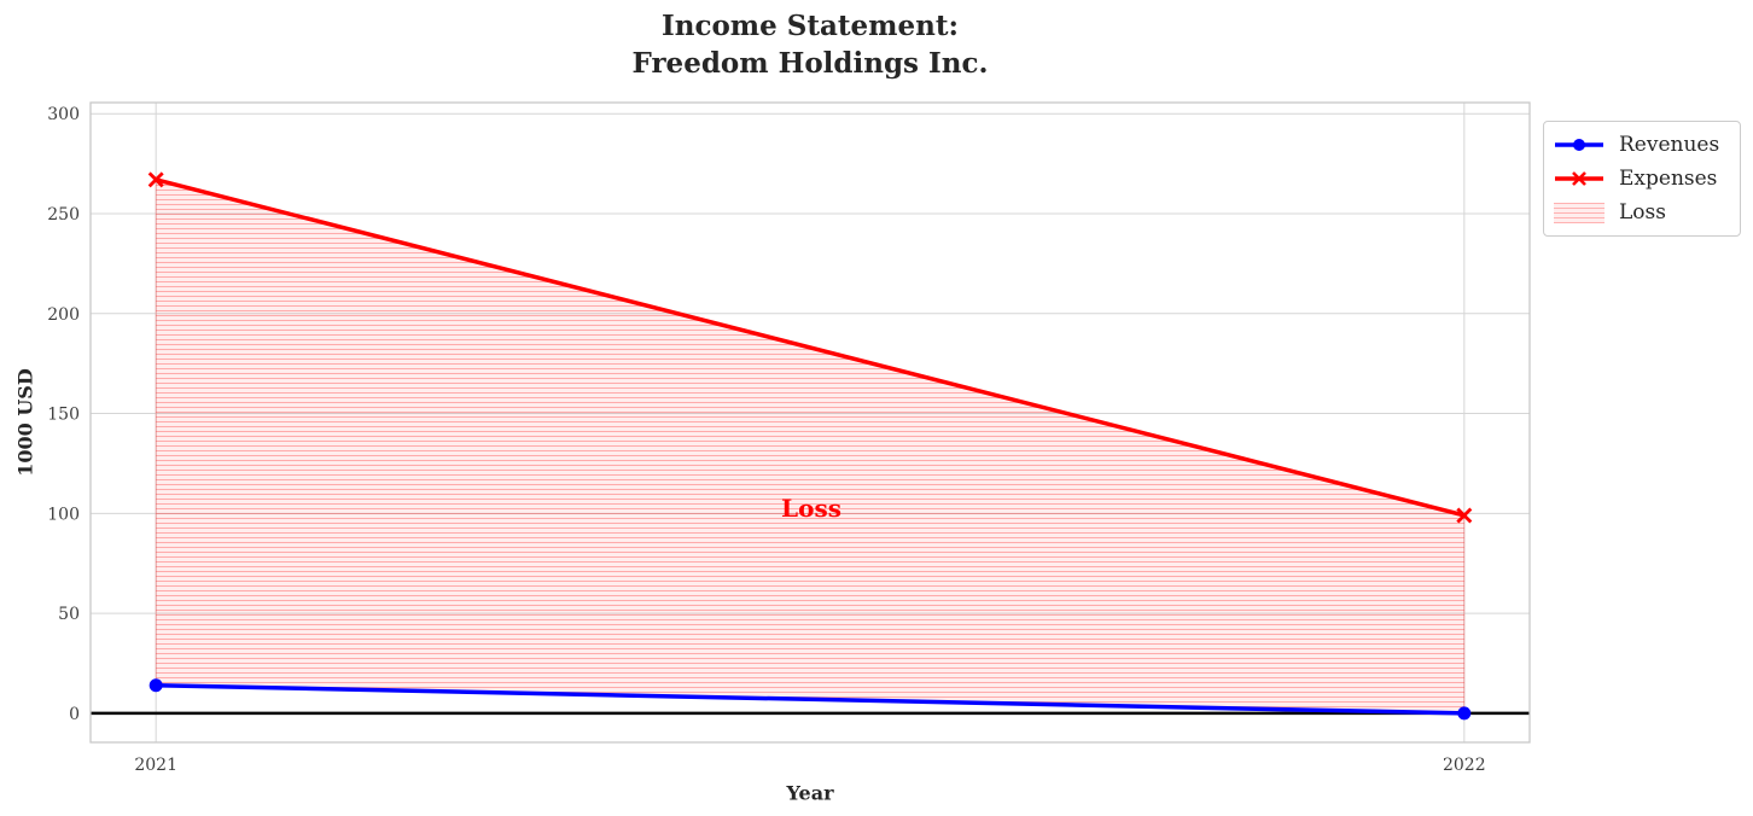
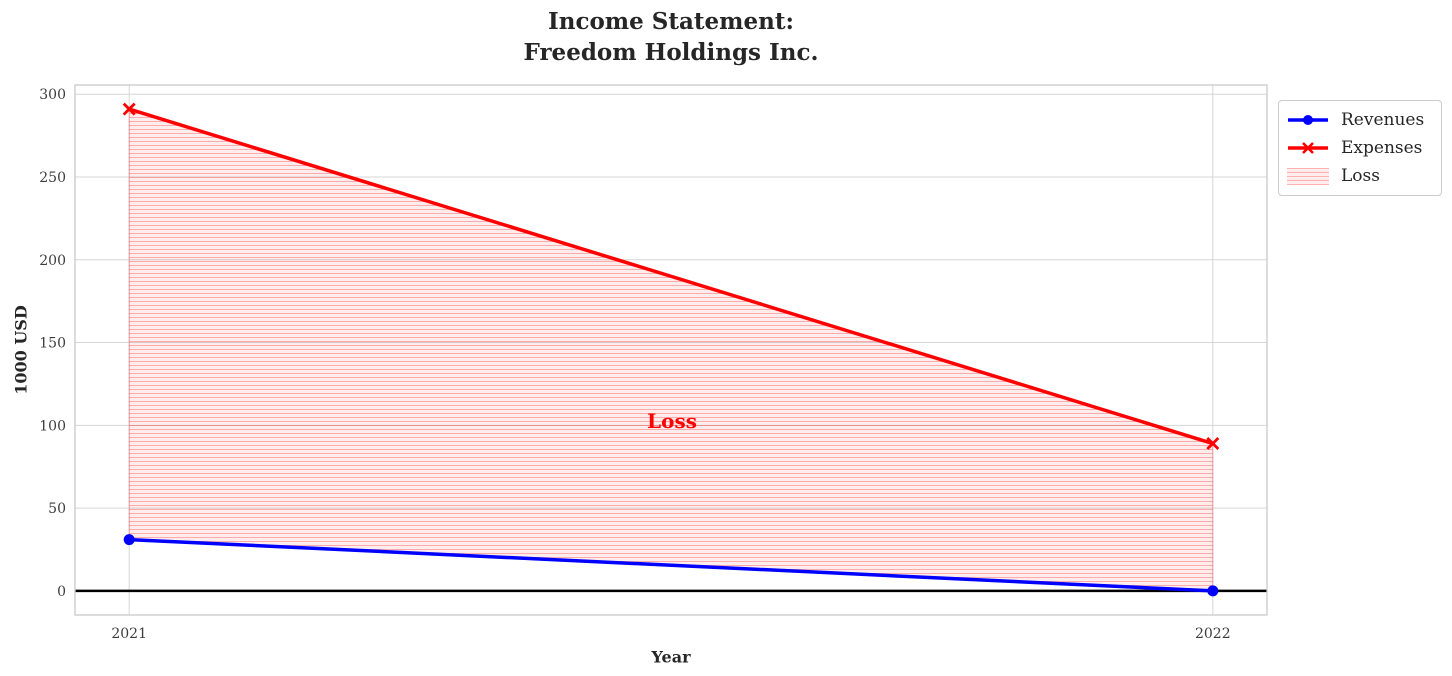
Revenues/2021: 14 -> 31
Expenses/2021: 267 -> 291
Expenses/2022: 99 -> 89
